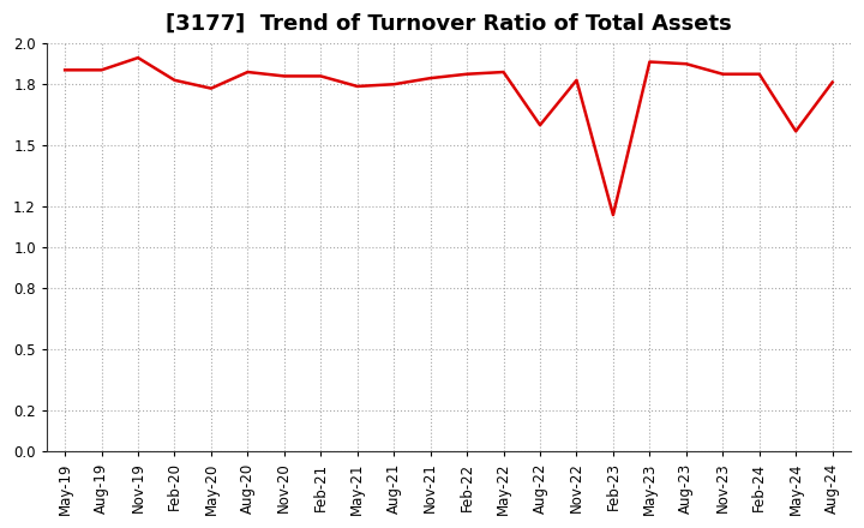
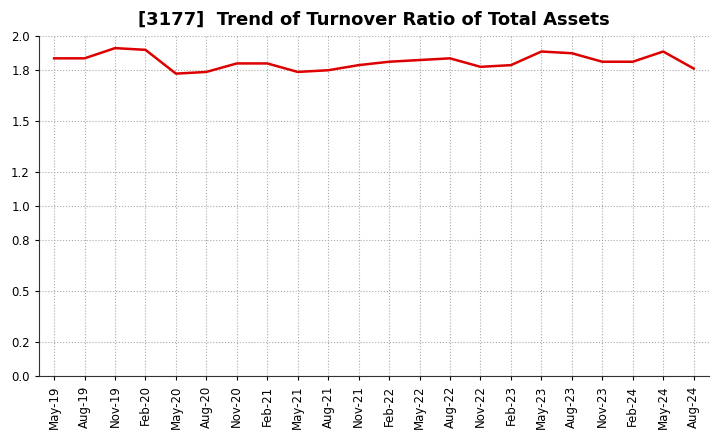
Feb-20: 1.82 -> 1.92
Aug-20: 1.86 -> 1.79
Aug-22: 1.60 -> 1.87
Feb-23: 1.16 -> 1.83
May-24: 1.57 -> 1.91
